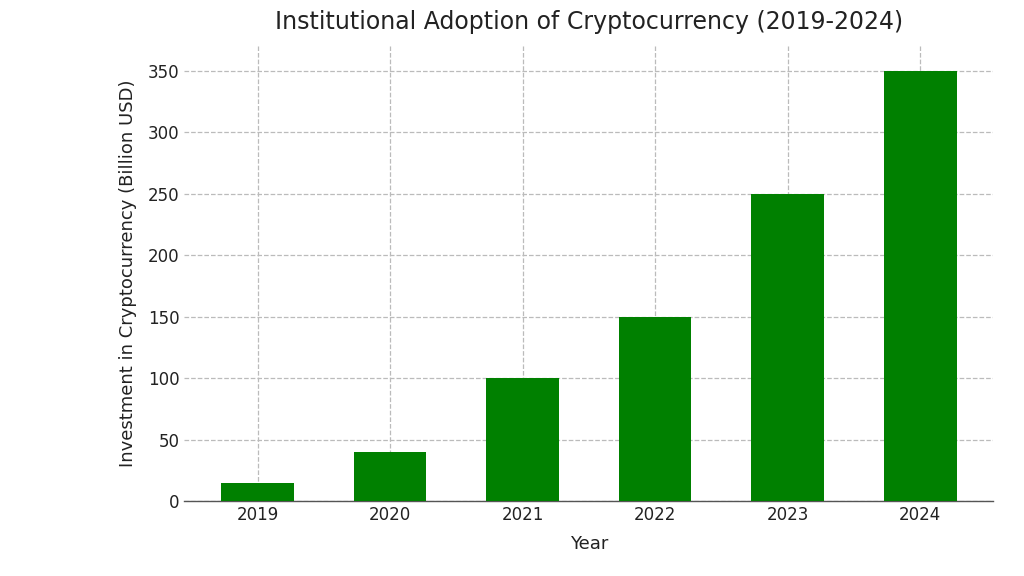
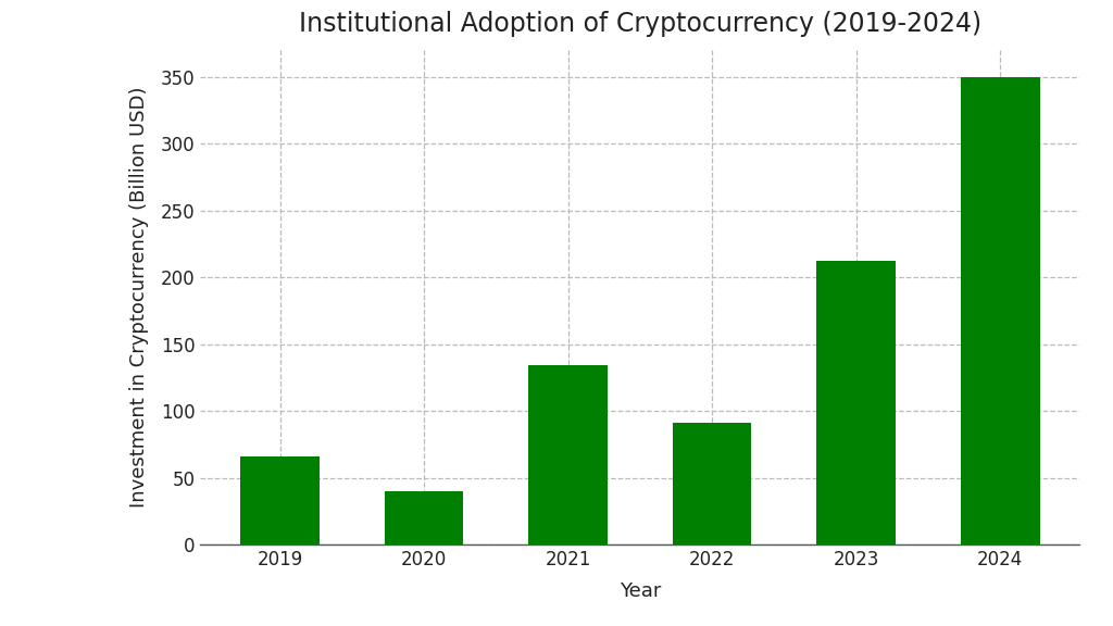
2019: 15 -> 66
2021: 100 -> 134
2022: 150 -> 91
2023: 250 -> 212
